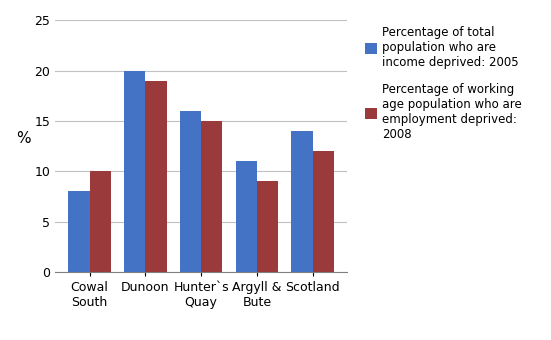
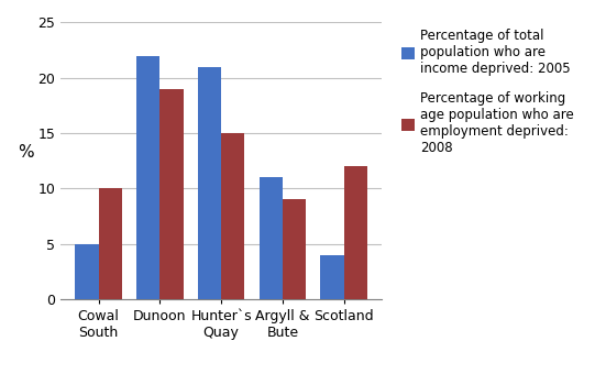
Percentage of total population who are income deprived: 2005/Cowal South: 8 -> 5
Percentage of total population who are income deprived: 2005/Dunoon: 20 -> 22
Percentage of total population who are income deprived: 2005/Hunter`s Quay: 16 -> 21
Percentage of total population who are income deprived: 2005/Scotland: 14 -> 4
